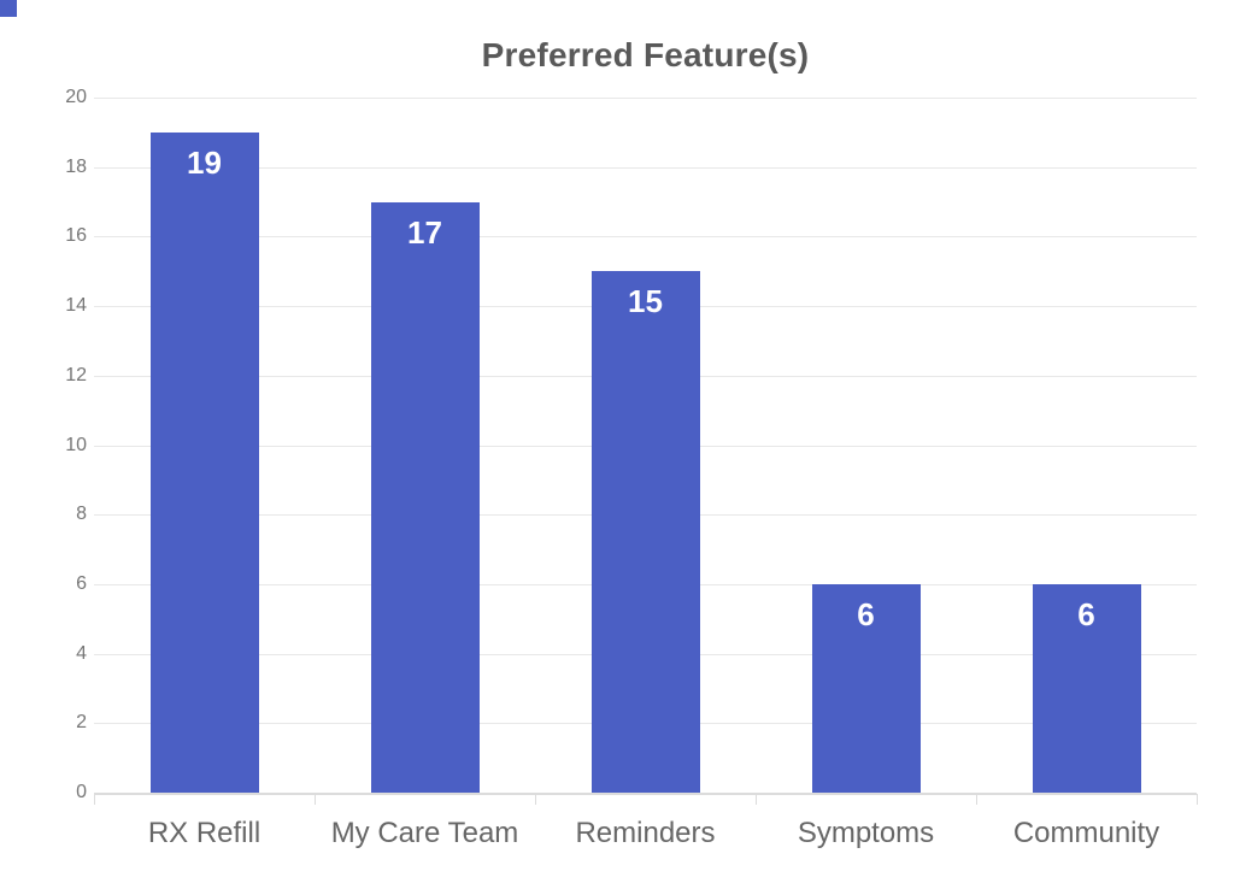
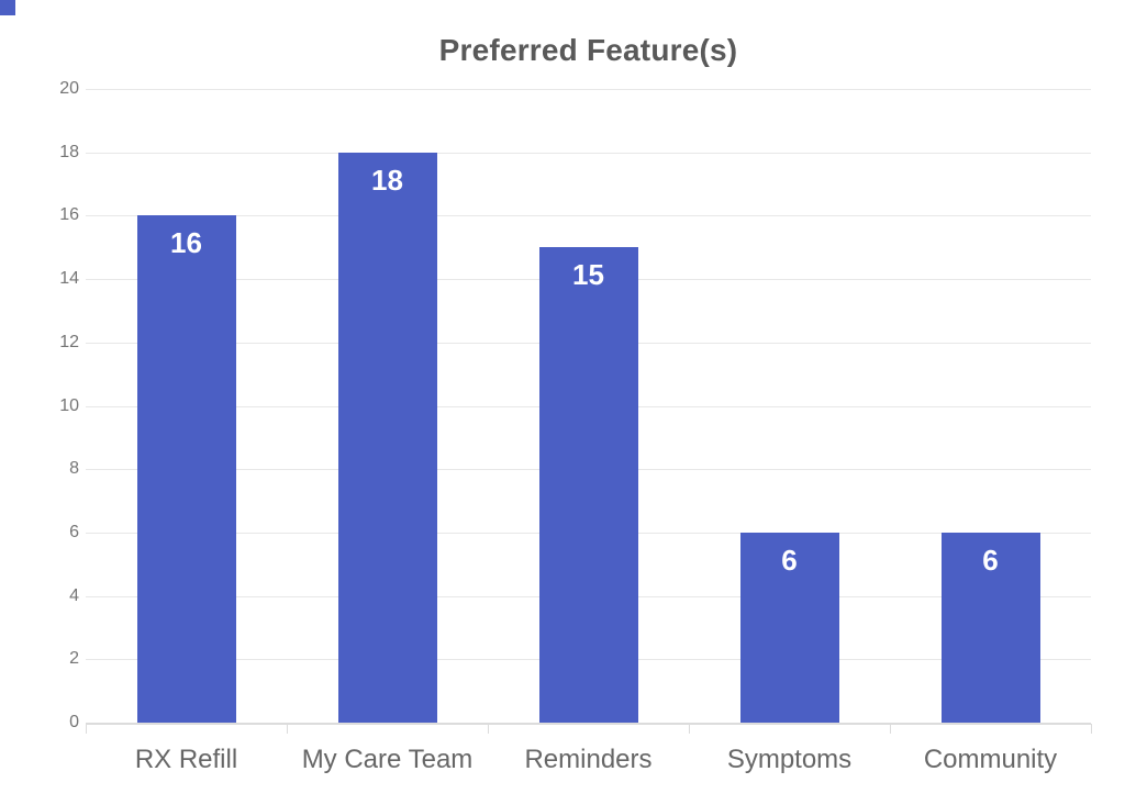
RX Refill: 19 -> 16
My Care Team: 17 -> 18
